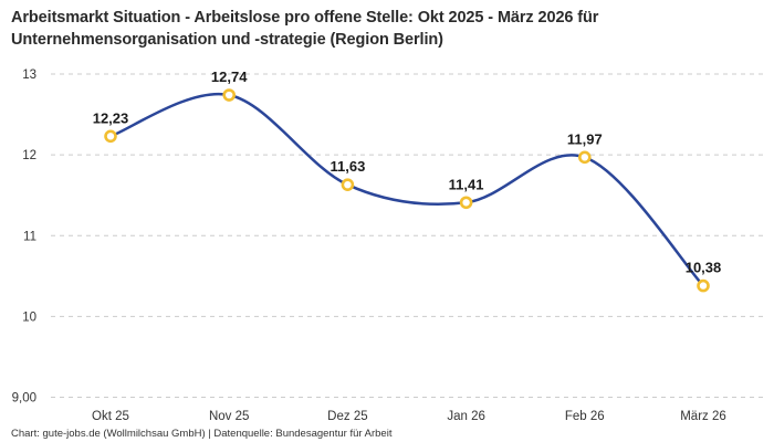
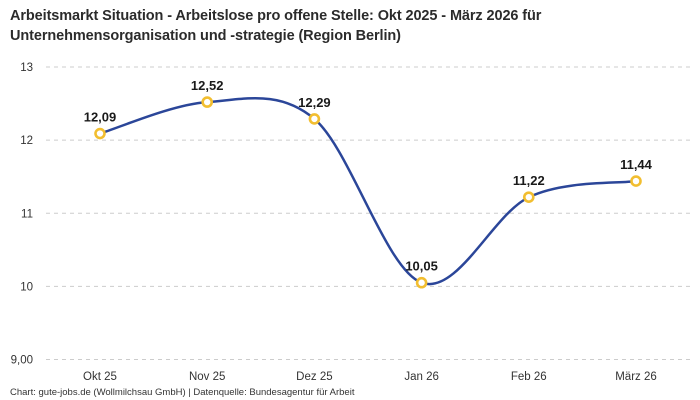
Okt 25: 12,23 -> 12,09
Nov 25: 12,74 -> 12,52
Dez 25: 11,63 -> 12,29
Jan 26: 11,41 -> 10,05
Feb 26: 11,97 -> 11,22
März 26: 10,38 -> 11,44
